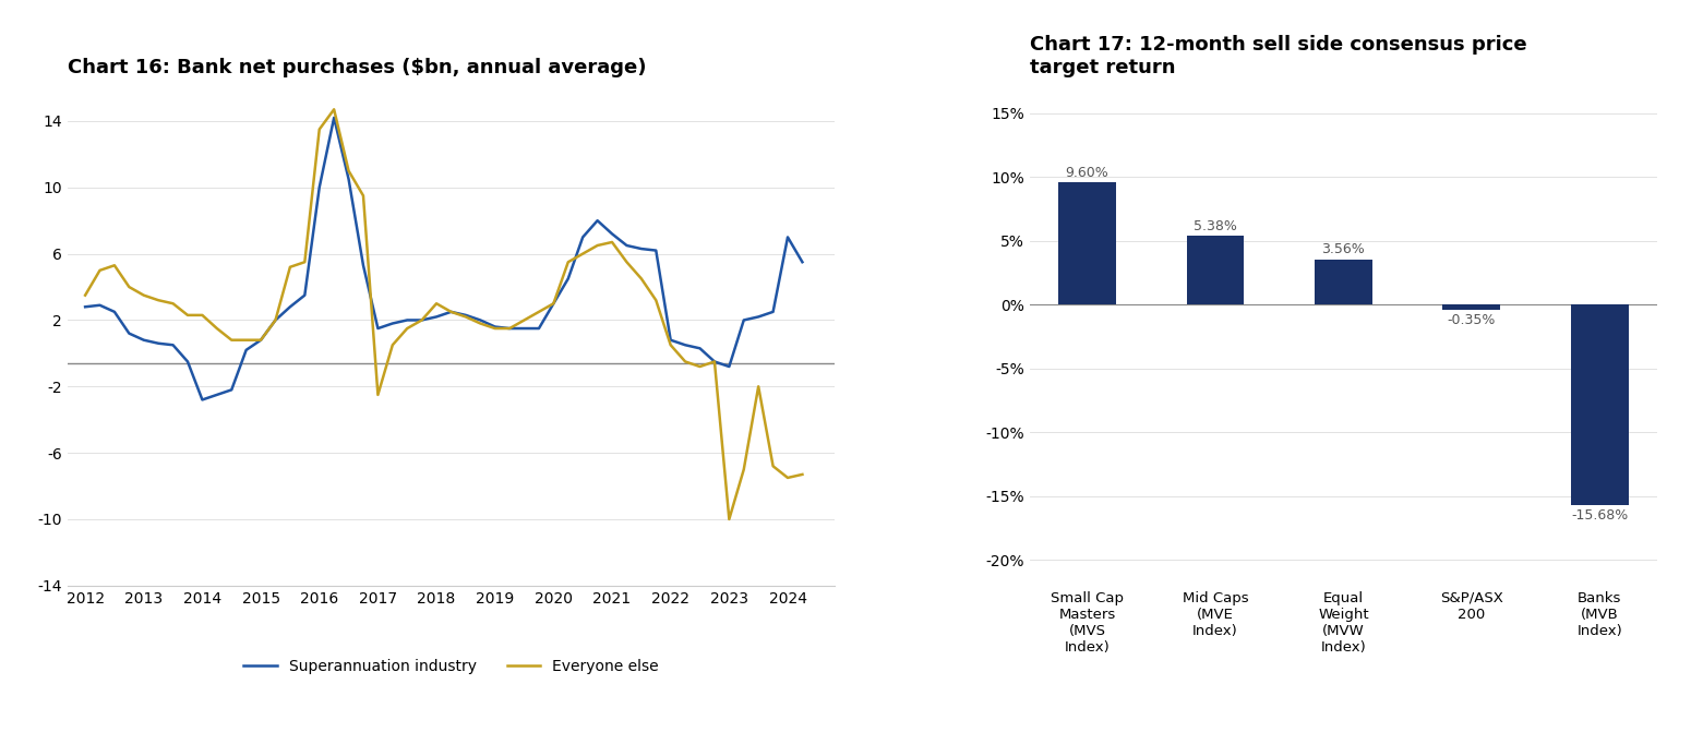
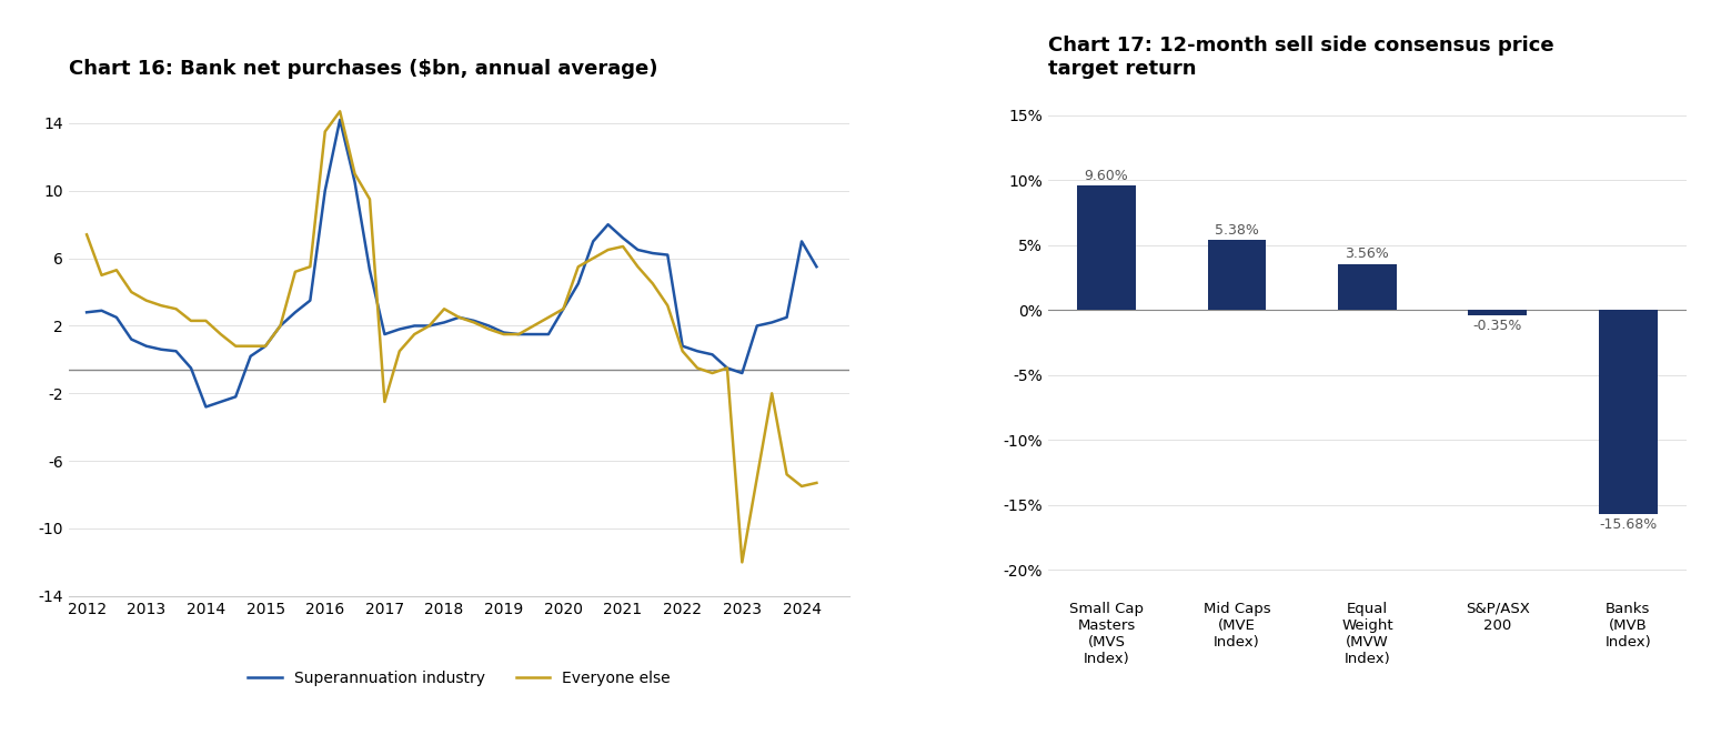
Chart 16: Bank net purchases ($bn, annual average)/Everyone else/2012: 3.5 -> 7.4
Chart 16: Bank net purchases ($bn, annual average)/Everyone else/2023: -10.0 -> -12.0
